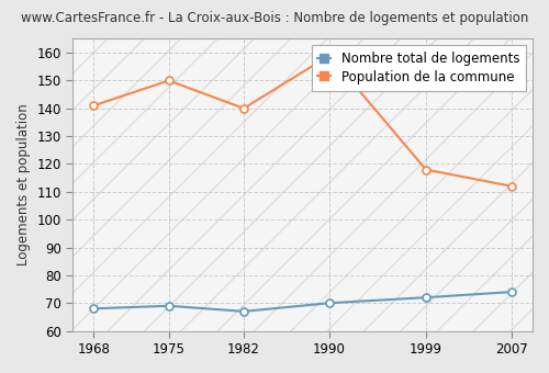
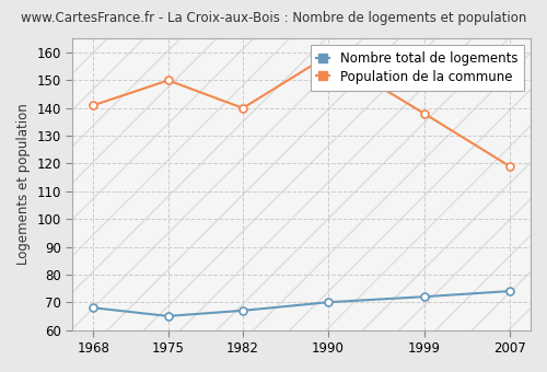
Nombre total de logements/1975: 69 -> 65
Population de la commune/1999: 118 -> 138
Population de la commune/2007: 112 -> 119
